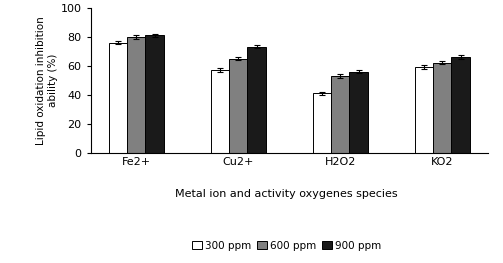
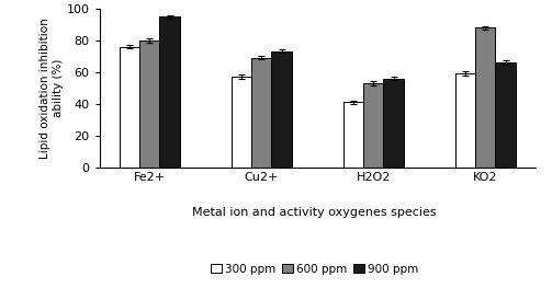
900 ppm/Fe2+: 81 -> 95
600 ppm/Cu2+: 65 -> 69
600 ppm/KO2: 62 -> 88
